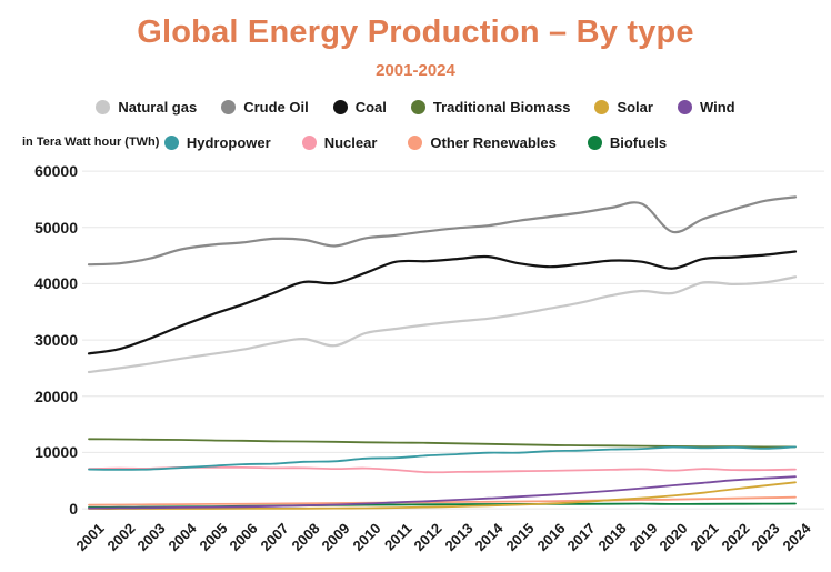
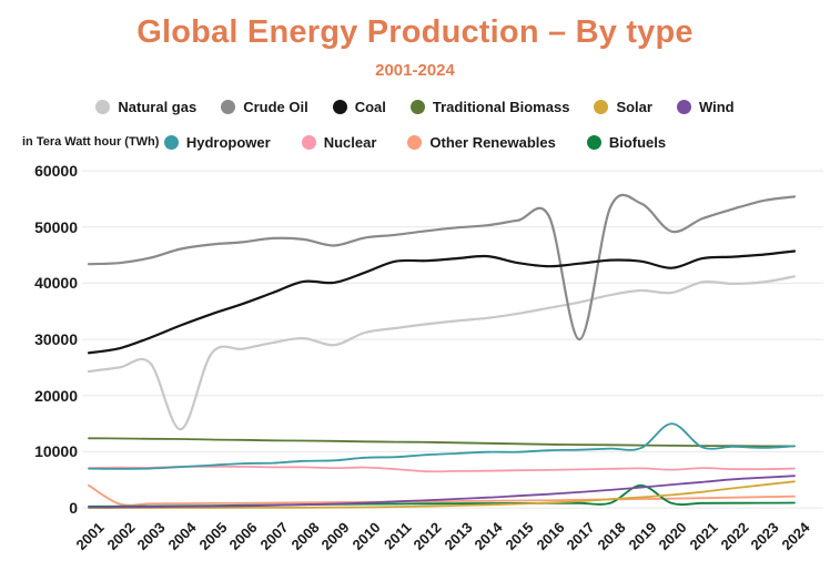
Other Renewables/2001: 1000 -> 4000
Natural gas/2004: 27000 -> 14000
Crude Oil/2017: 53000 -> 30000
Biofuels/2019: 1000 -> 4000
Hydropower/2020: 11000 -> 15000
